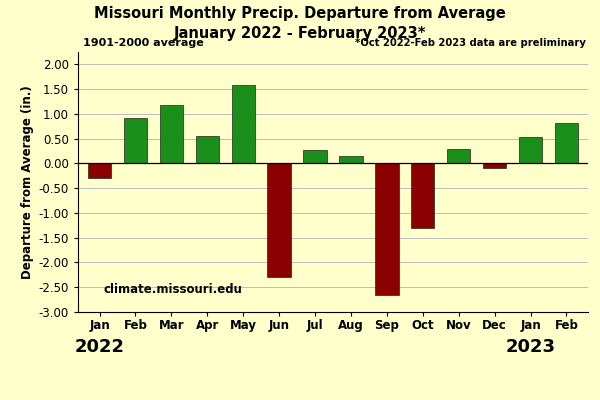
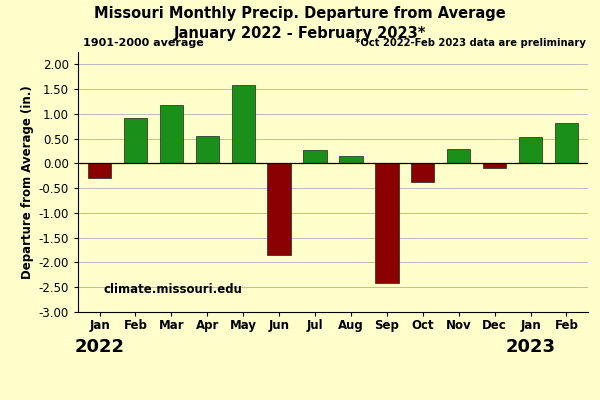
Jun: -2.30 -> -1.85
Sep: -2.65 -> -2.42
Oct: -1.30 -> -0.38
